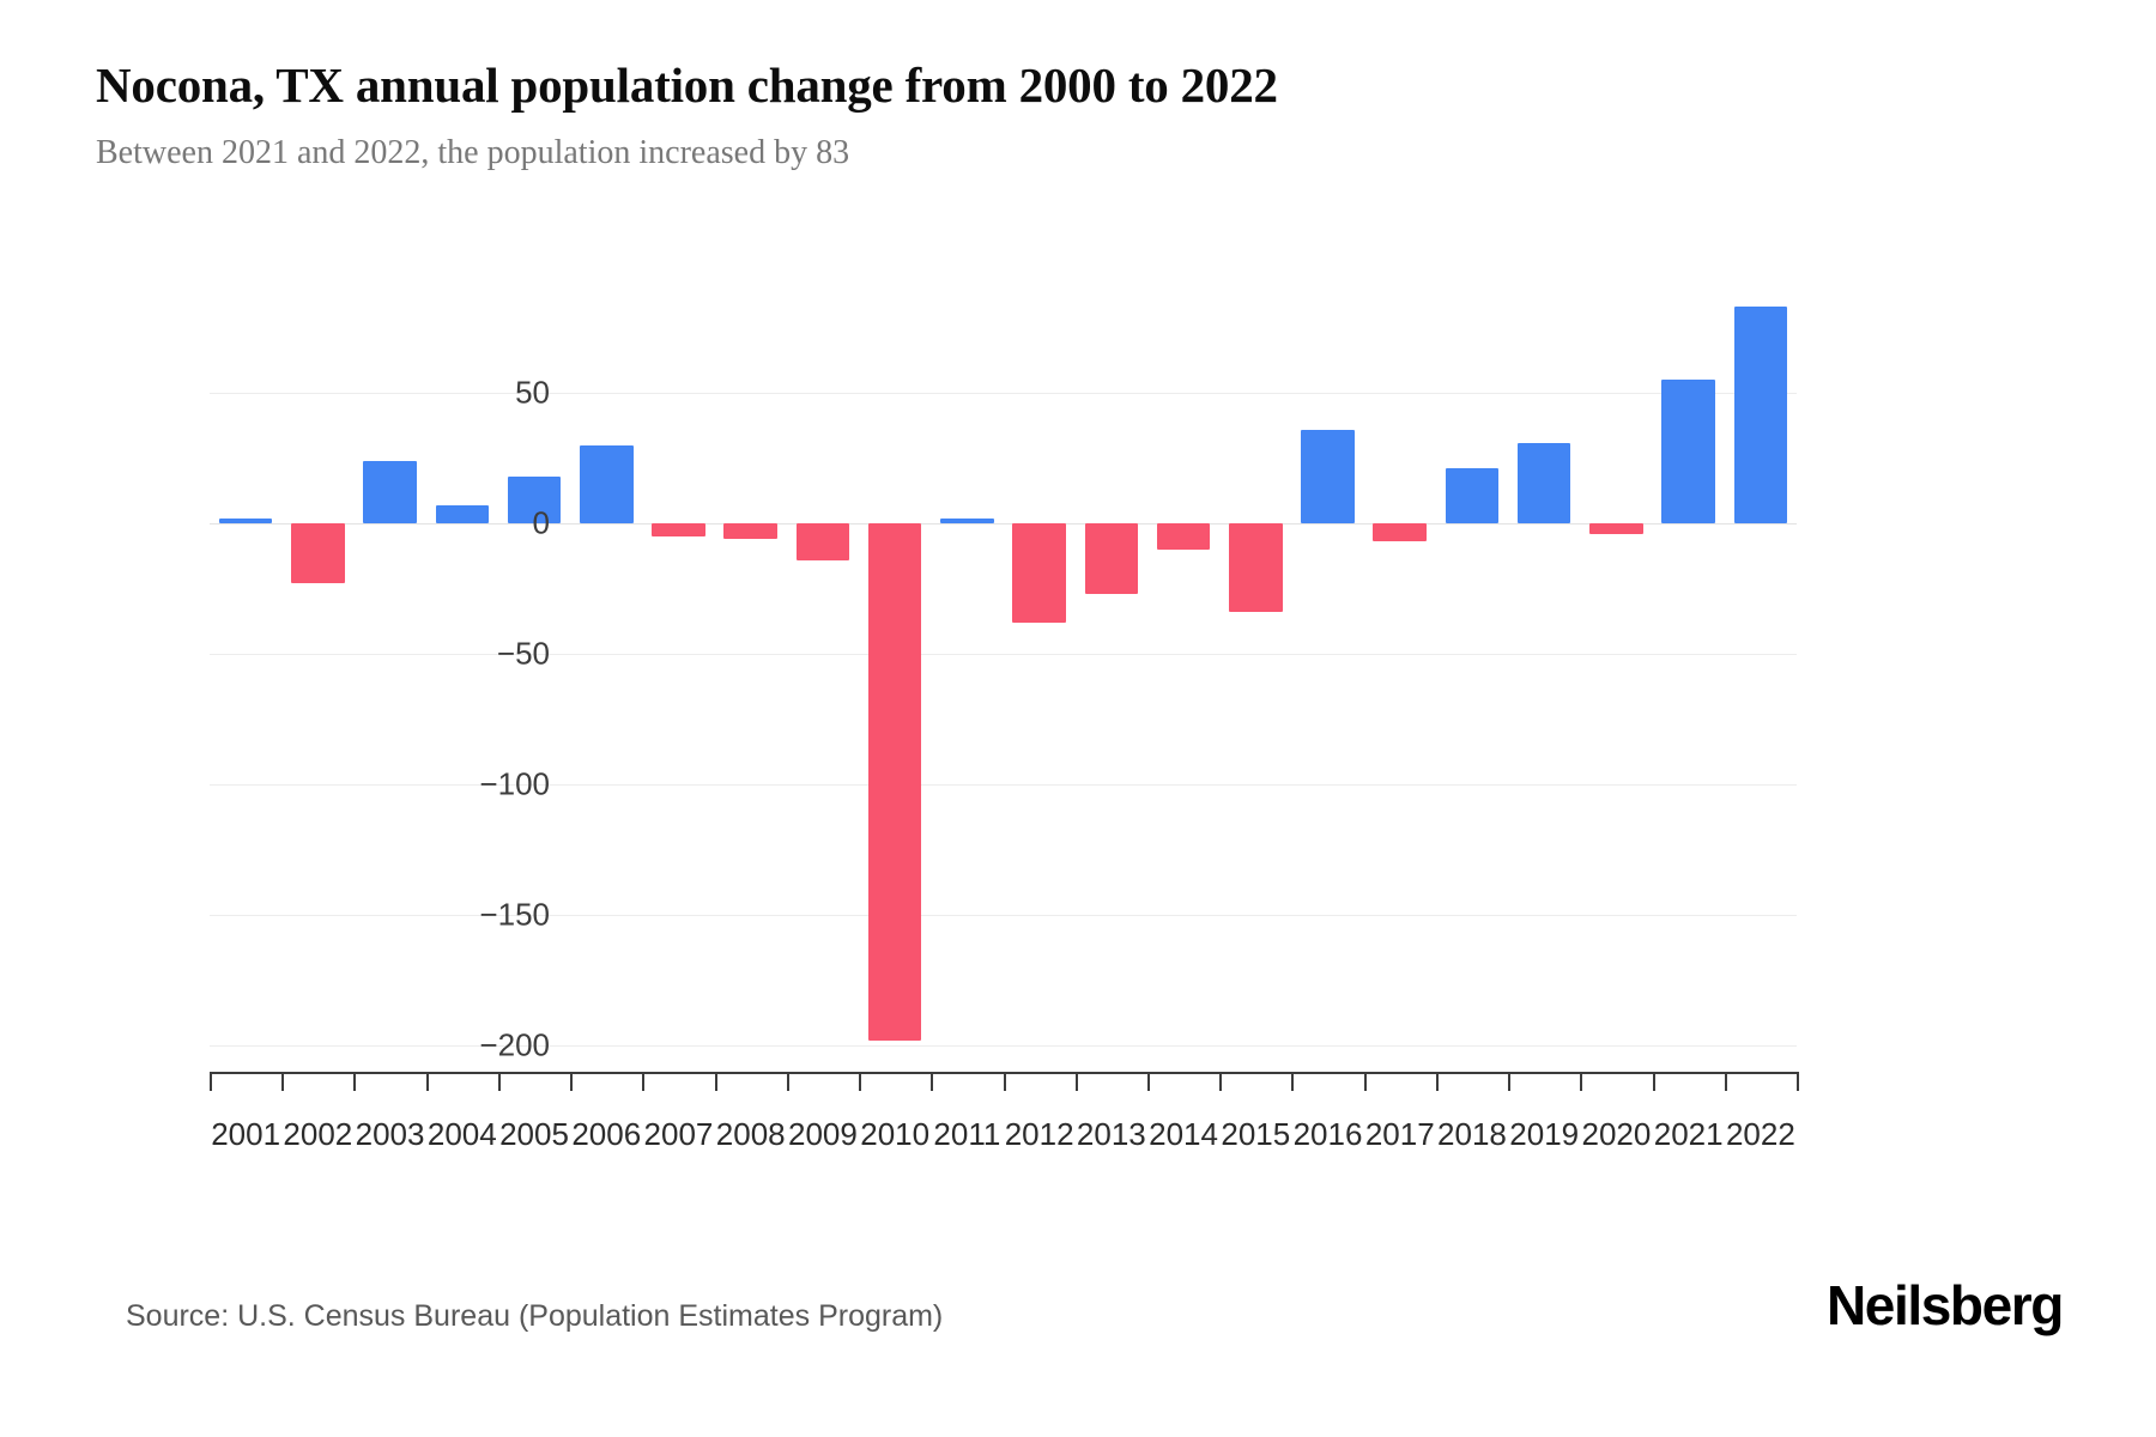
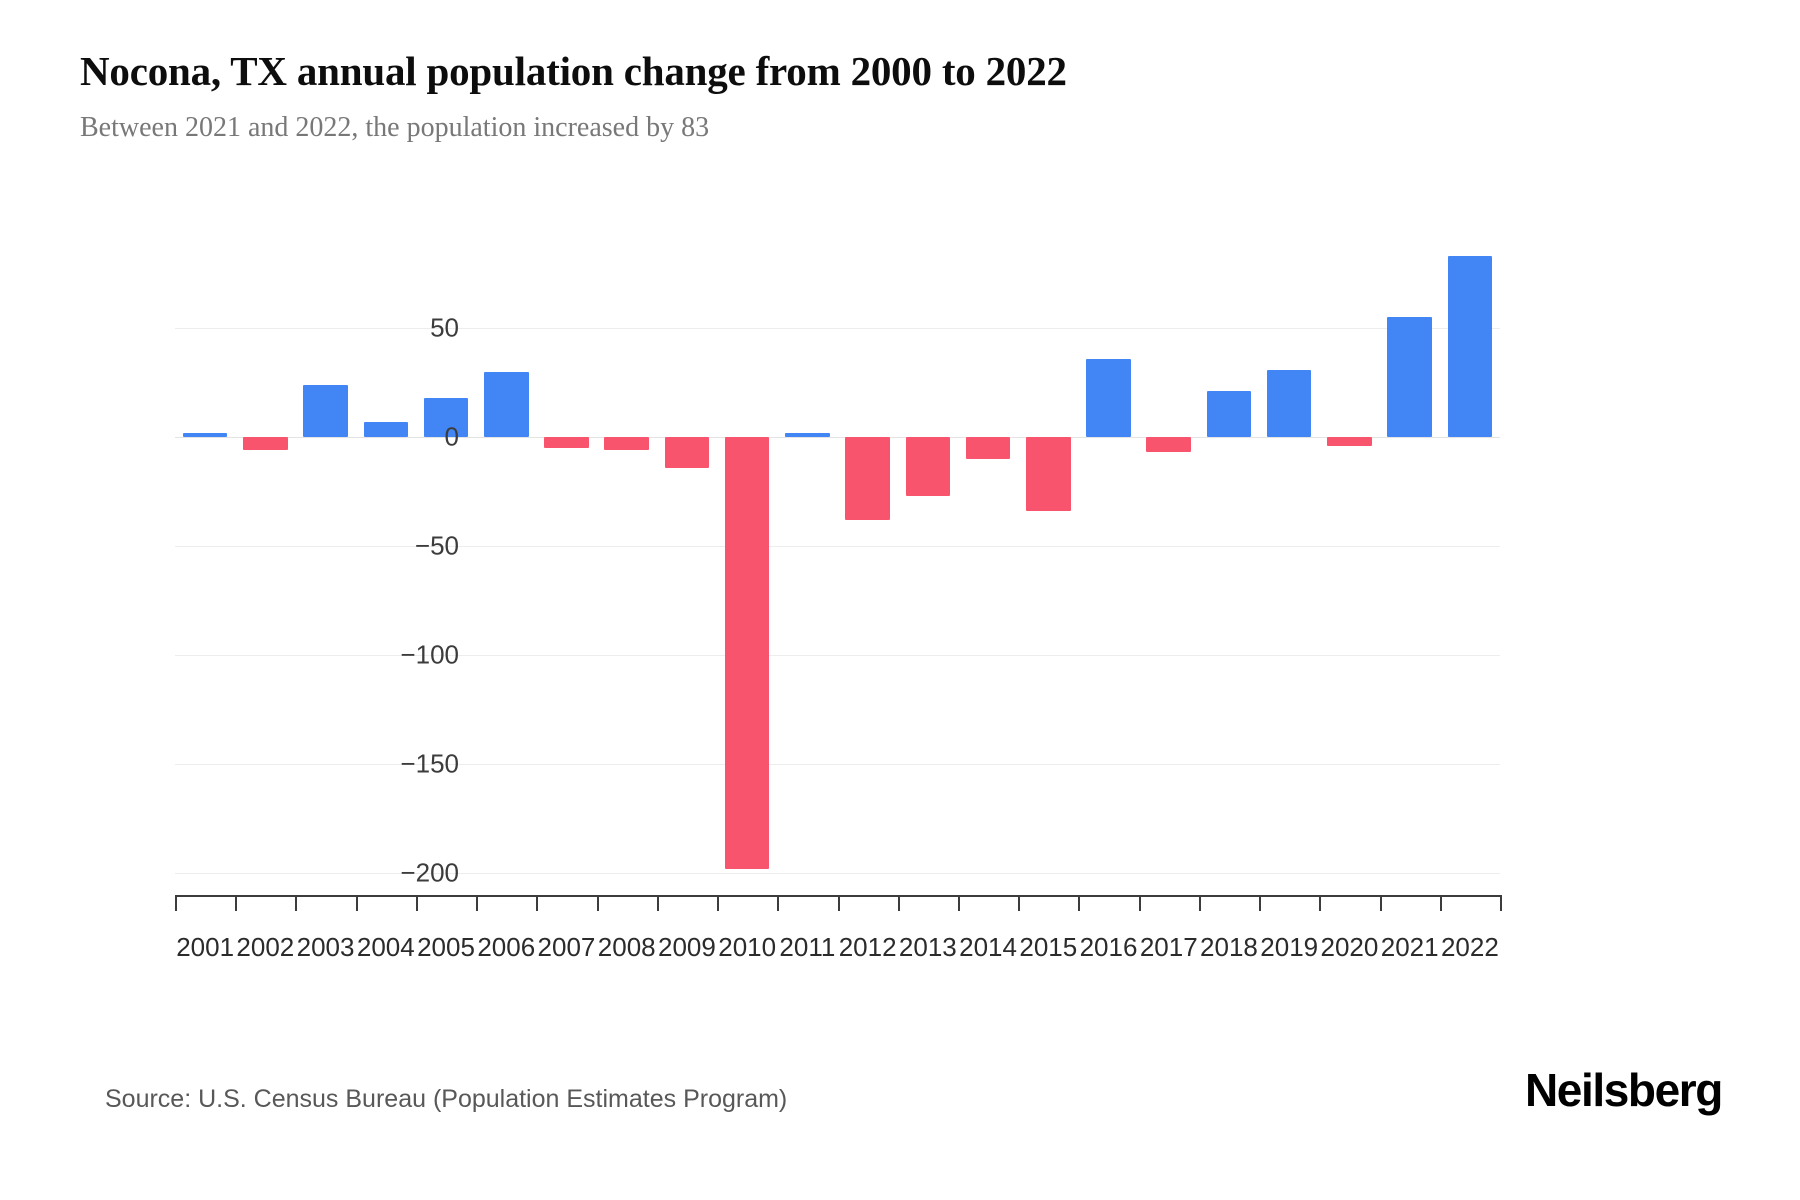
2002: -23 -> -6
